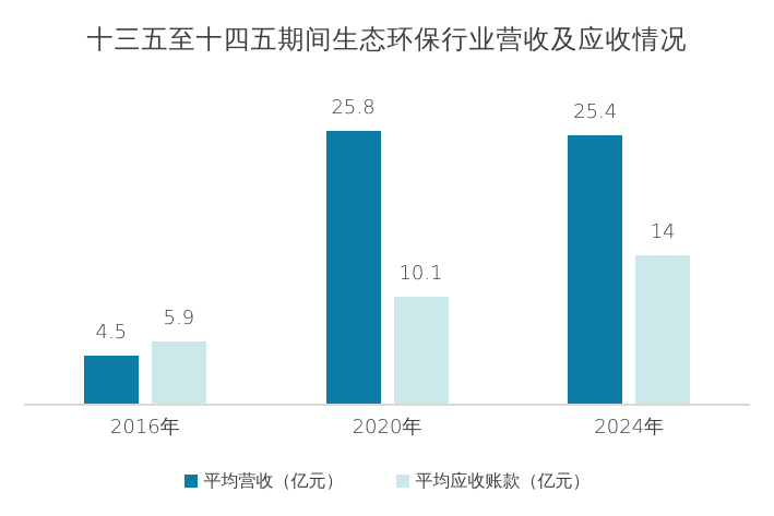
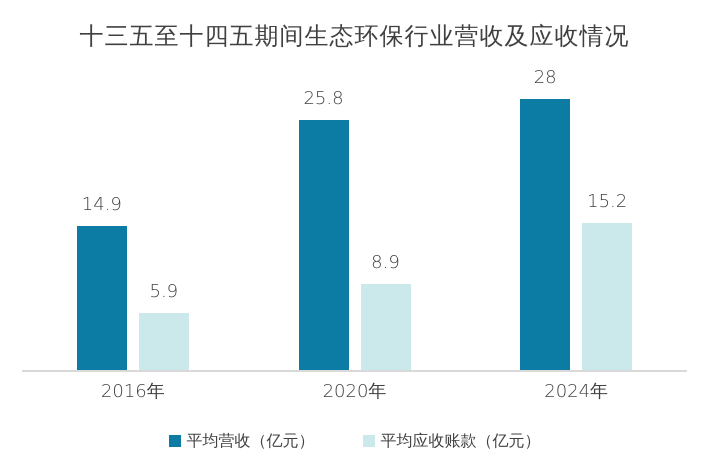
平均营收（亿元）/2016年: 4.5 -> 14.9
平均应收账款（亿元）/2020年: 10.1 -> 8.9
平均营收（亿元）/2024年: 25.4 -> 28
平均应收账款（亿元）/2024年: 14 -> 15.2
